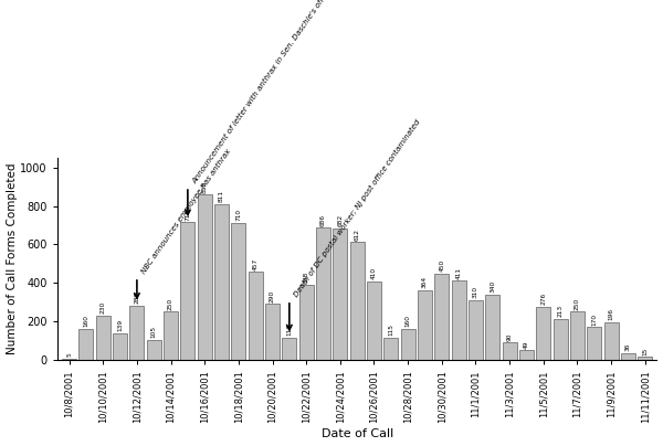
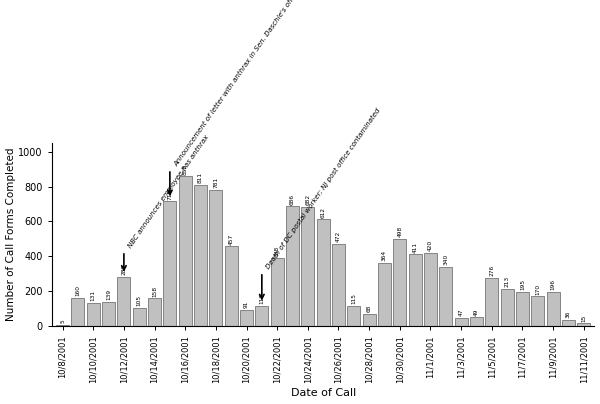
10/10/2001: 230 -> 130
10/14/2001: 250 -> 160
10/18/2001: 710 -> 780
10/20/2001: 290 -> 90
10/26/2001: 410 -> 470
10/28/2001: 160 -> 70
10/30/2001: 450 -> 500
11/1/2001: 310 -> 420
11/3/2001: 90 -> 50
11/7/2001: 250 -> 200
